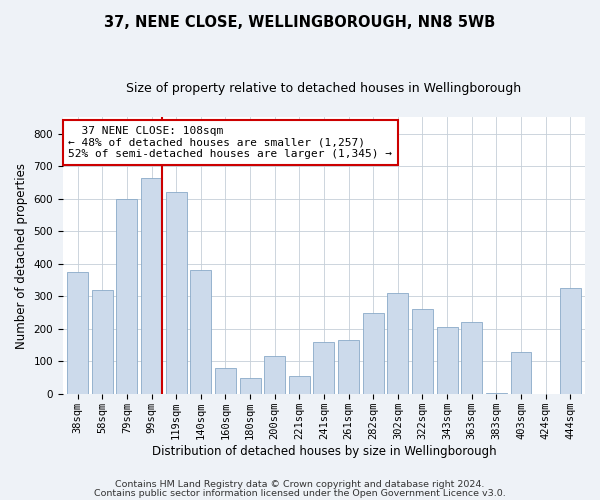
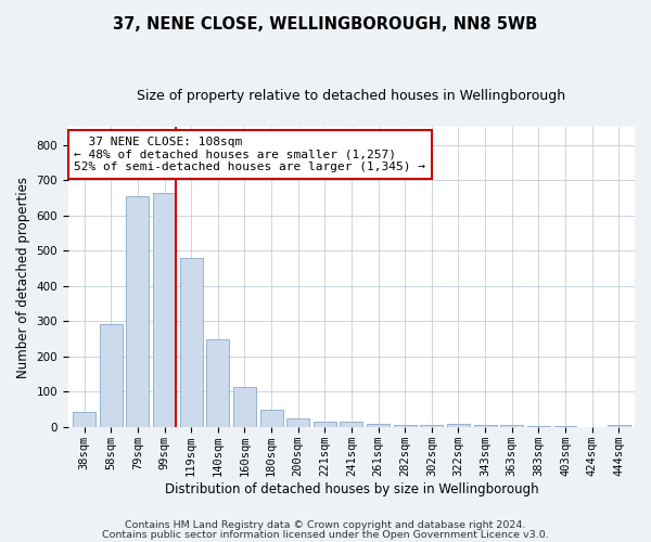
38sqm: 375 -> 42
58sqm: 320 -> 292
79sqm: 600 -> 655
119sqm: 620 -> 478
140sqm: 380 -> 250
160sqm: 80 -> 113
200sqm: 115 -> 25
221sqm: 55 -> 15
241sqm: 160 -> 15
261sqm: 165 -> 9
282sqm: 250 -> 7
302sqm: 310 -> 5
322sqm: 260 -> 10
343sqm: 205 -> 7
363sqm: 220 -> 5
403sqm: 130 -> 2
444sqm: 325 -> 5
